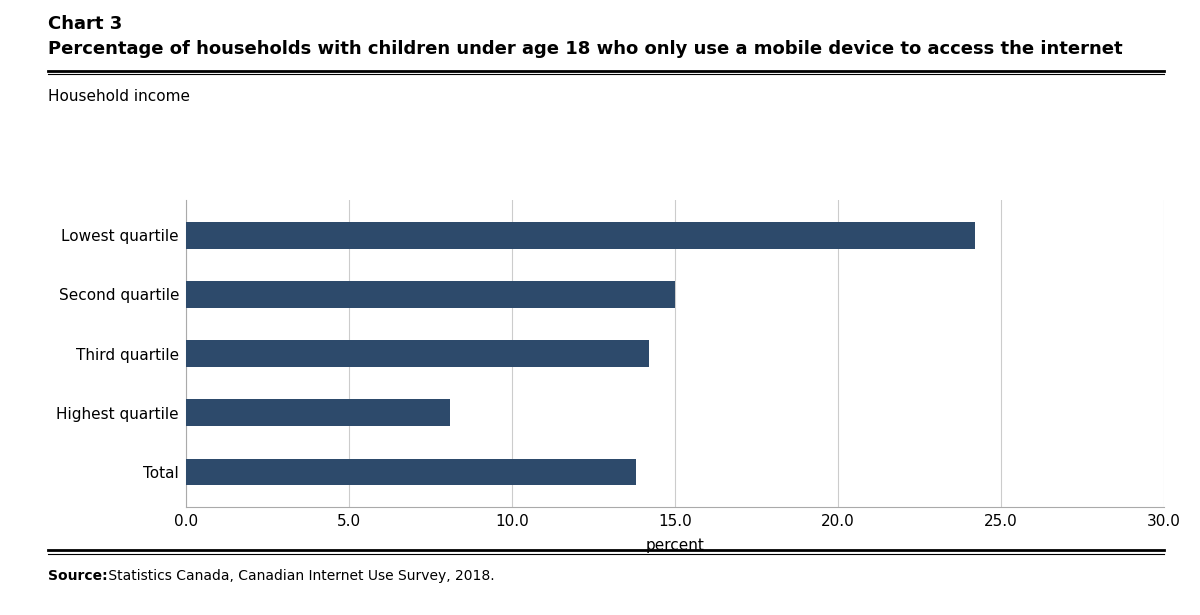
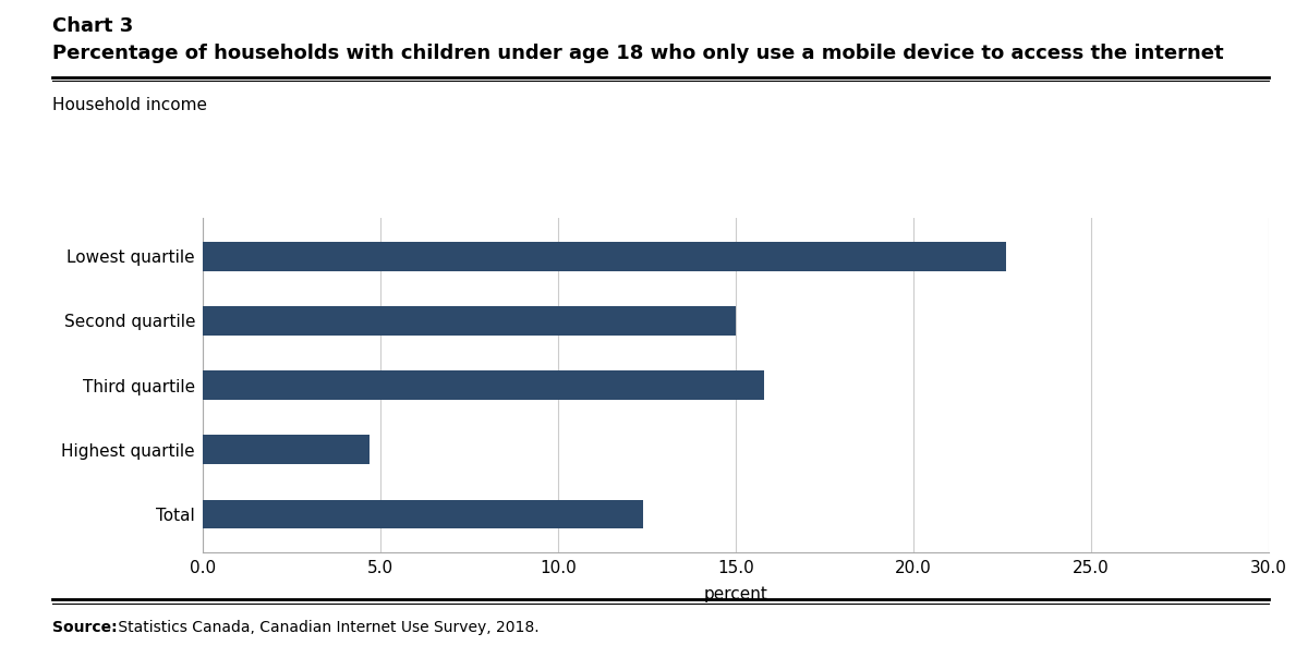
Lowest quartile: 24.2 -> 22.6
Third quartile: 14.2 -> 15.8
Highest quartile: 8.1 -> 4.7
Total: 13.8 -> 12.4
